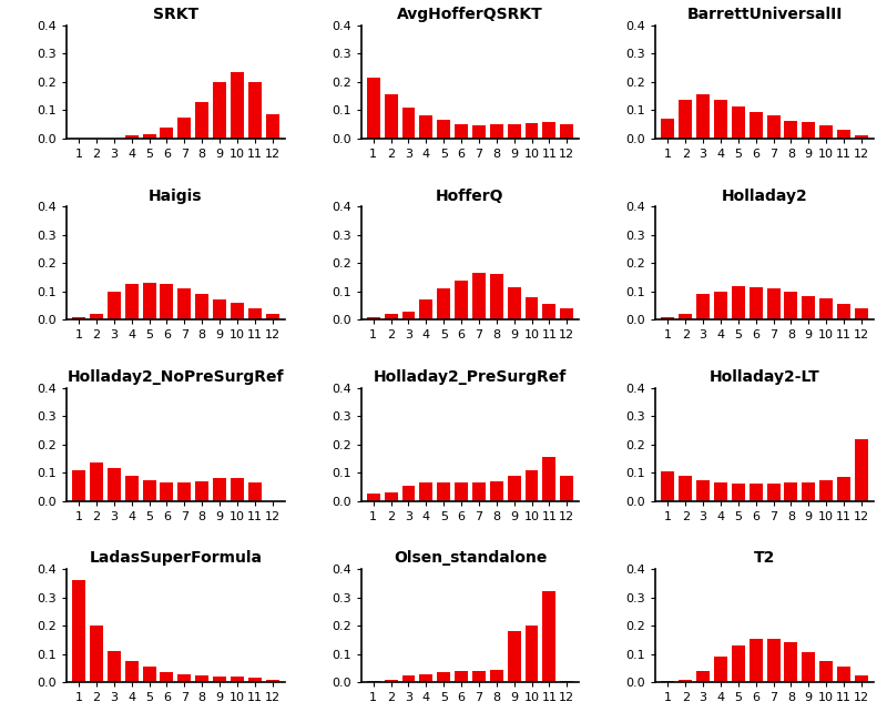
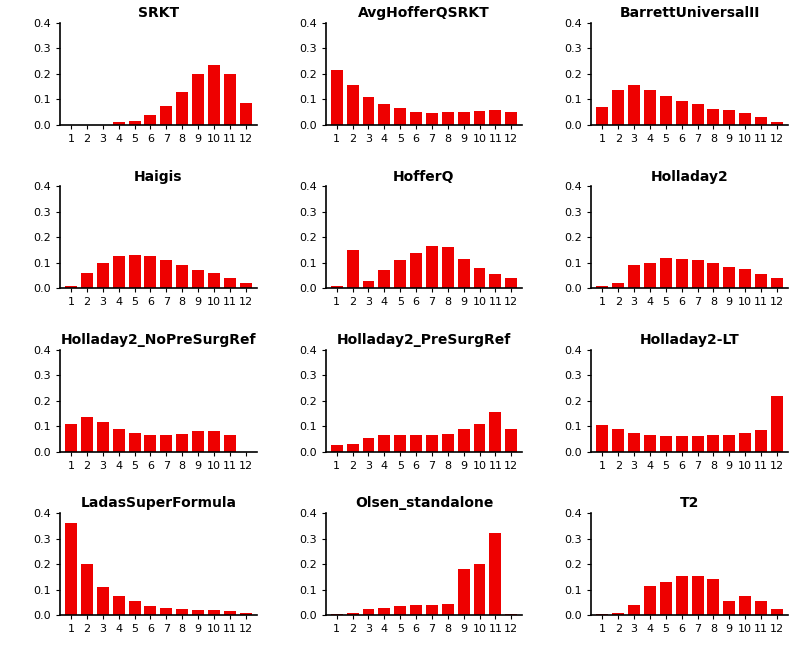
Haigis/2: 0.020 -> 0.060
HofferQ/2: 0.020 -> 0.150
T2/4: 0.090 -> 0.115
T2/9: 0.105 -> 0.055
